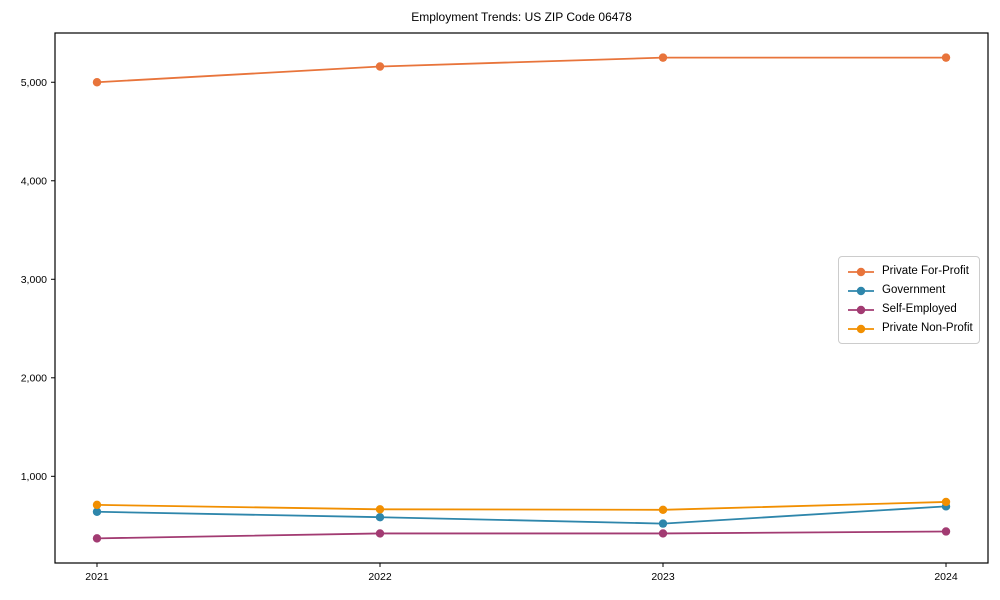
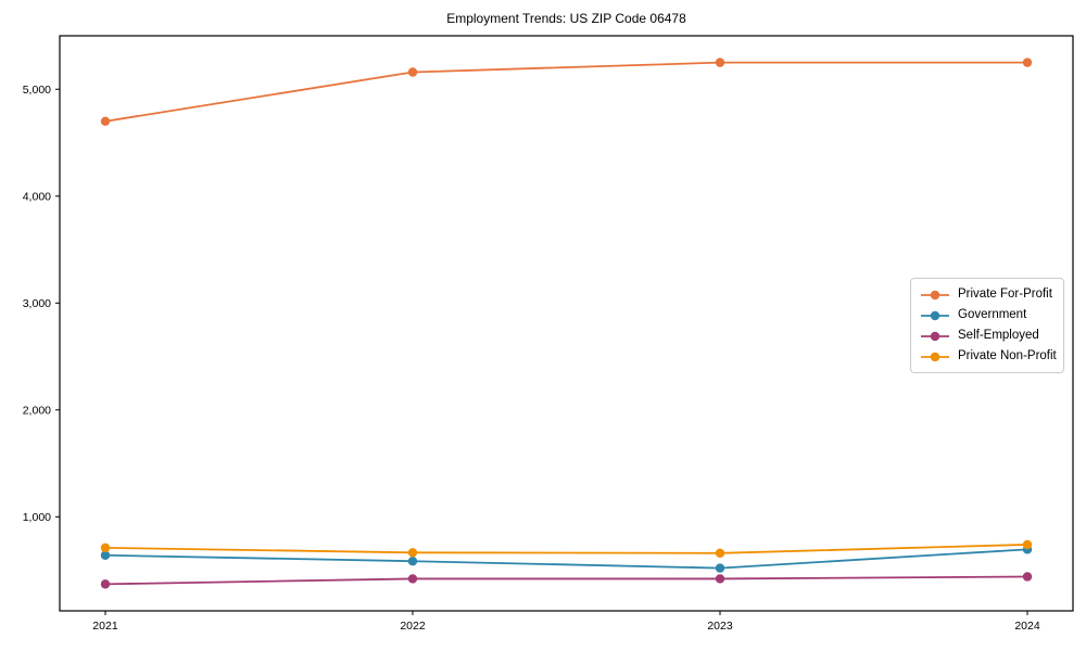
Private For-Profit/2021: 5000 -> 4700
